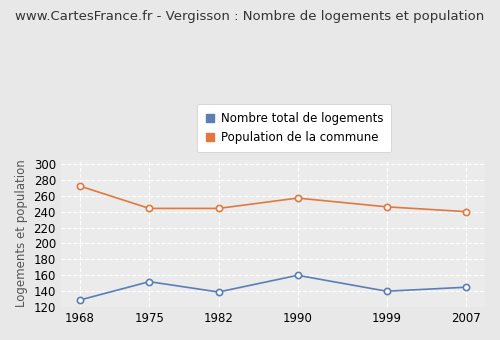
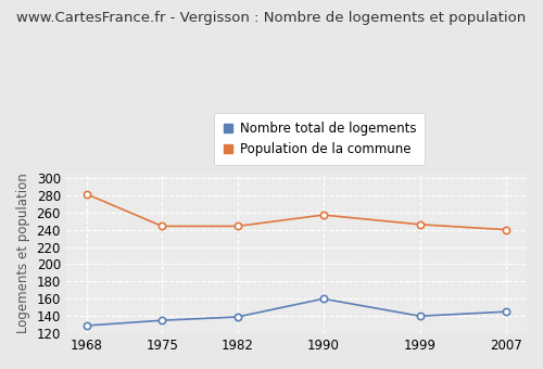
Population de la commune/1968: 272 -> 281
Nombre total de logements/1975: 152 -> 135
